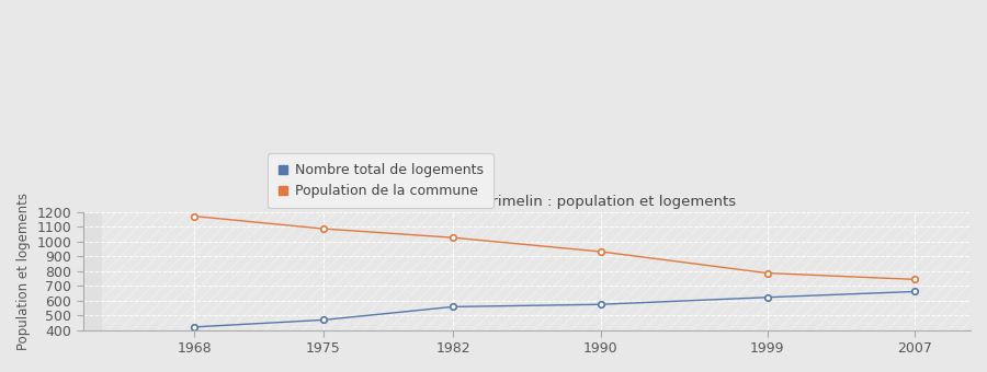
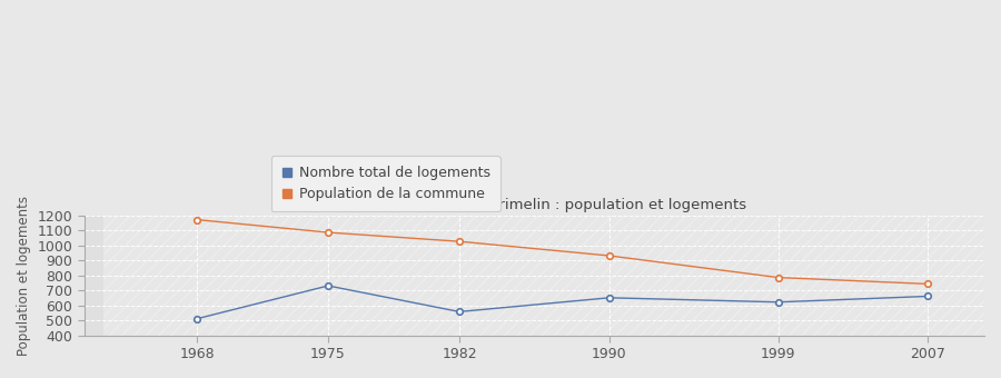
Nombre total de logements/1968: 420 -> 510
Nombre total de logements/1975: 470 -> 730
Nombre total de logements/1990: 570 -> 650
